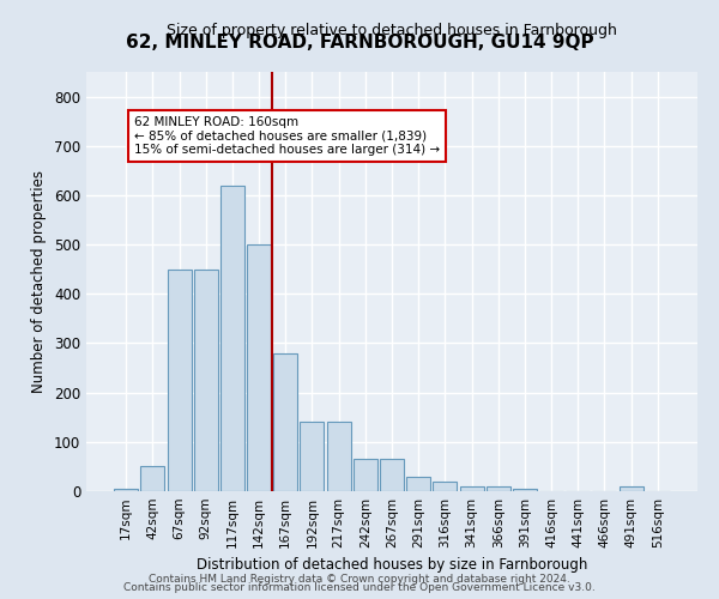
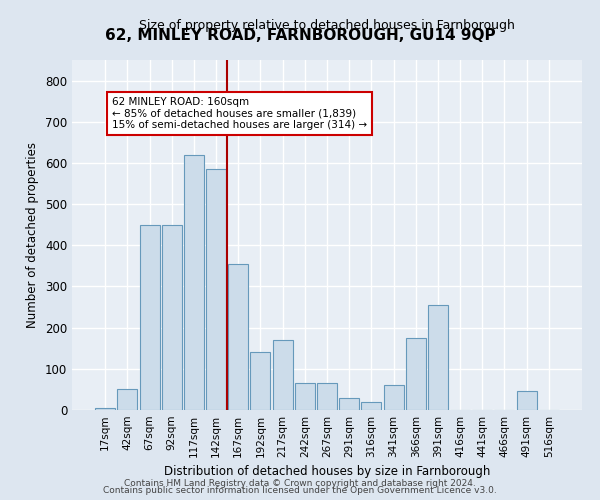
142sqm: 500 -> 585
167sqm: 280 -> 355
217sqm: 140 -> 170
341sqm: 10 -> 60
366sqm: 10 -> 175
391sqm: 5 -> 255
491sqm: 10 -> 45
